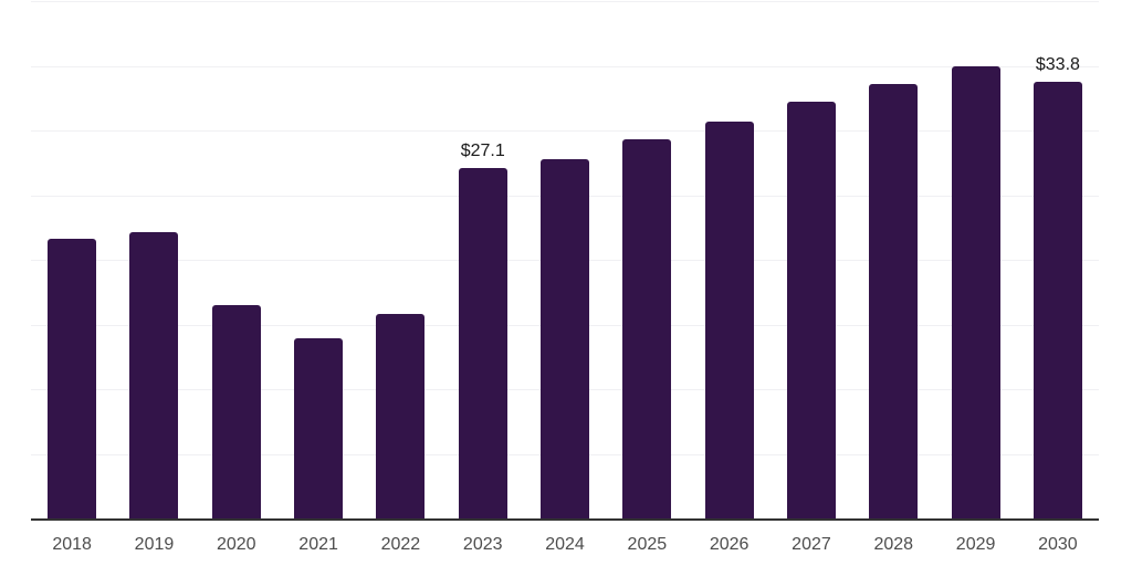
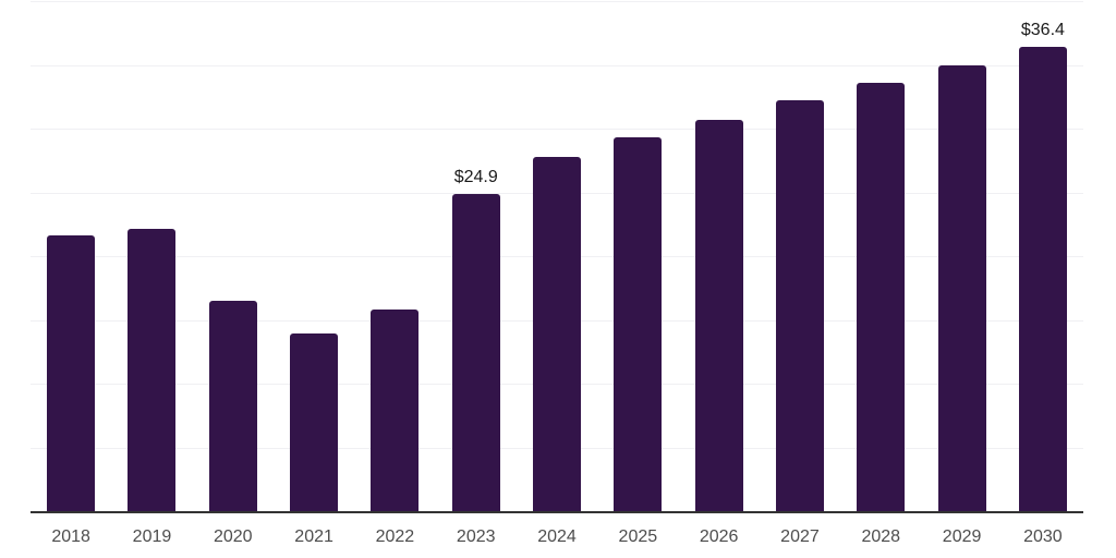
2023: $27.1 -> $24.9
2030: $33.8 -> $36.4
